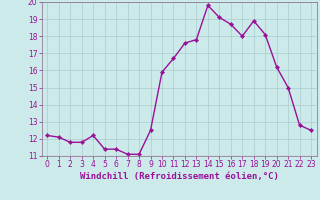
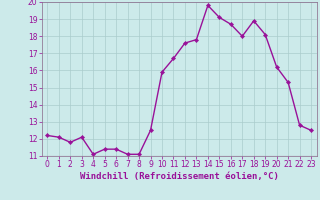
3: 11.8 -> 12.1
4: 12.2 -> 11.1
21: 15.0 -> 15.3
